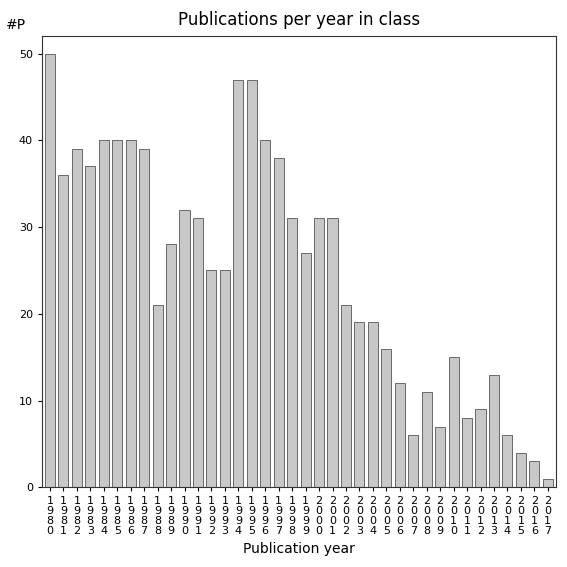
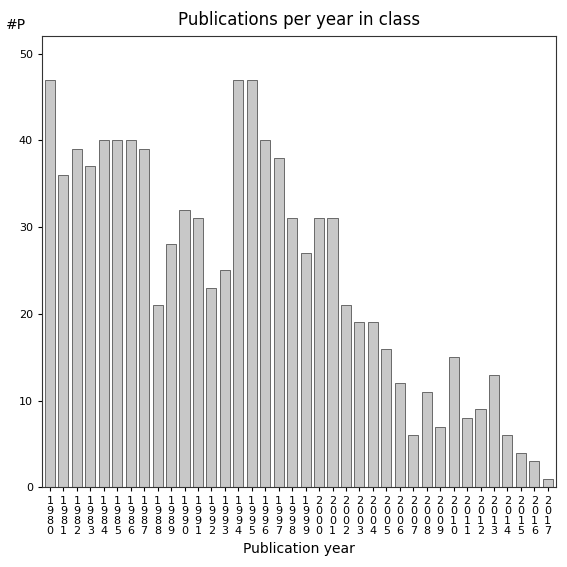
1 9 8 0: 50 -> 47
1 9 9 2: 25 -> 23
